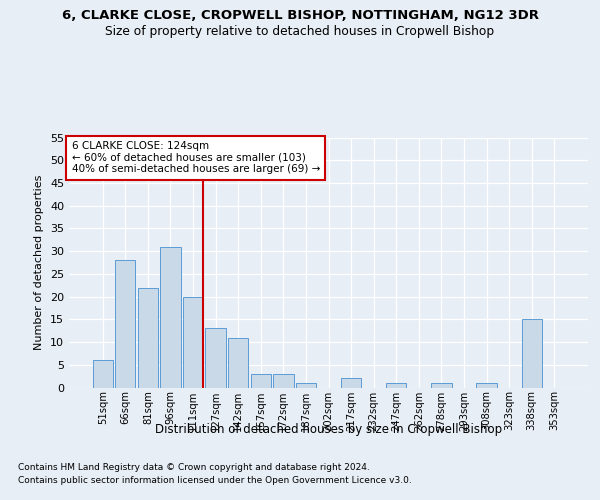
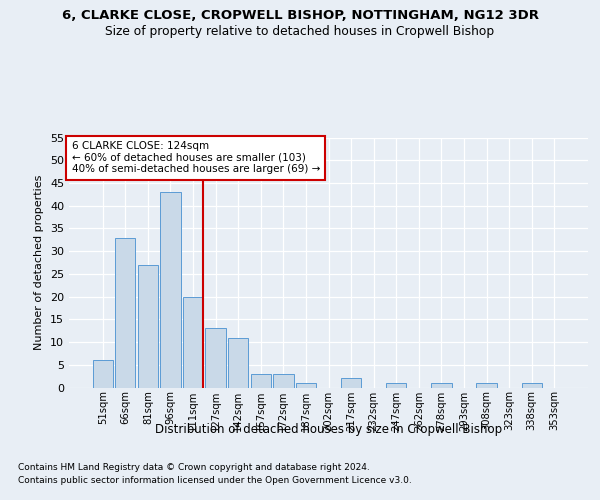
66sqm: 28 -> 33
81sqm: 22 -> 27
96sqm: 31 -> 43
338sqm: 15 -> 1
